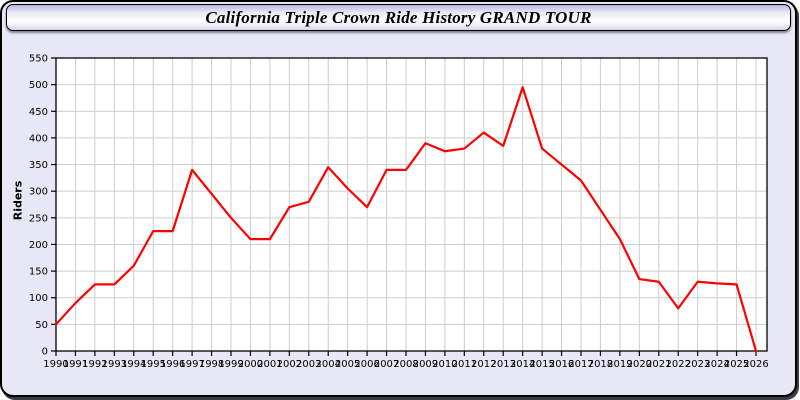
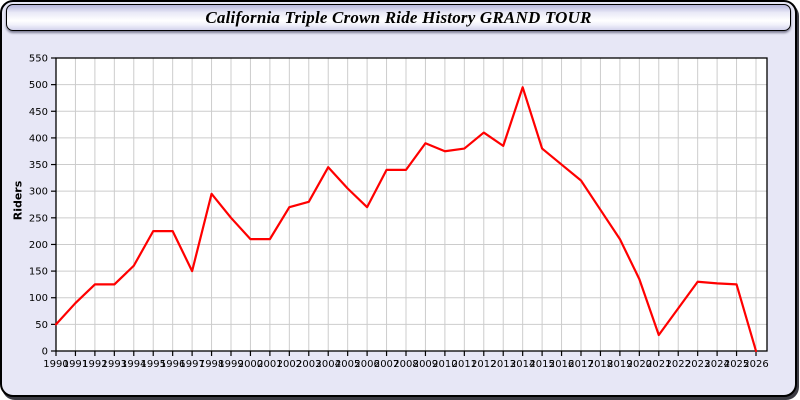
1997: 340 -> 150
2021: 130 -> 30
